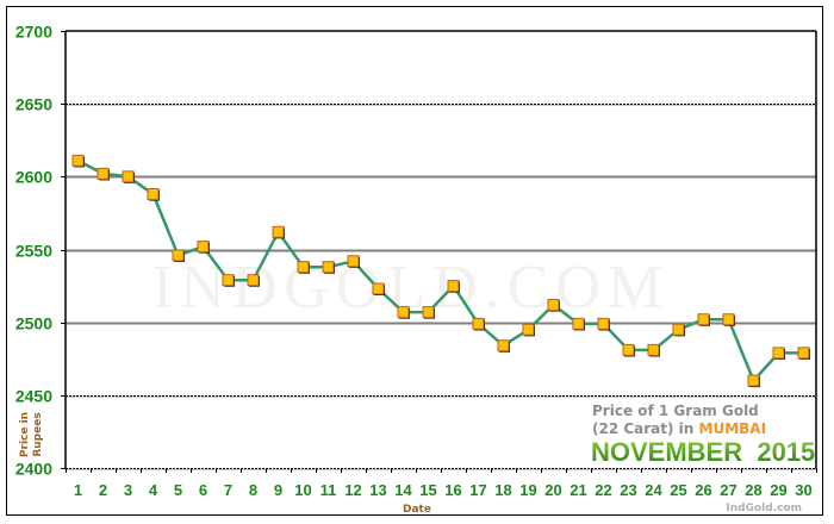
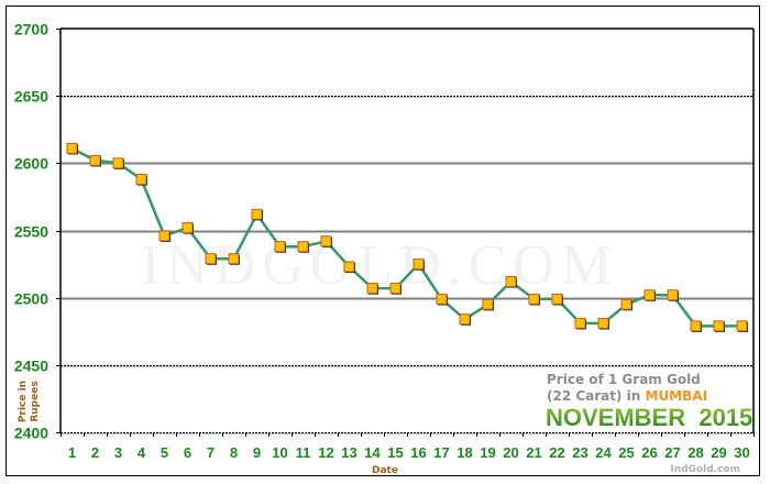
28: 2460 -> 2479
